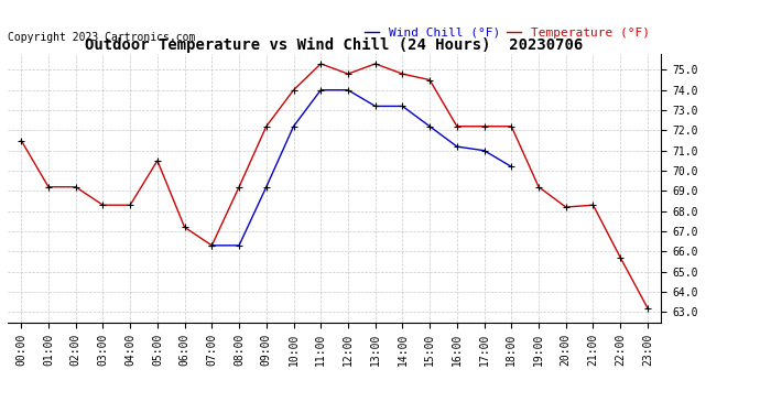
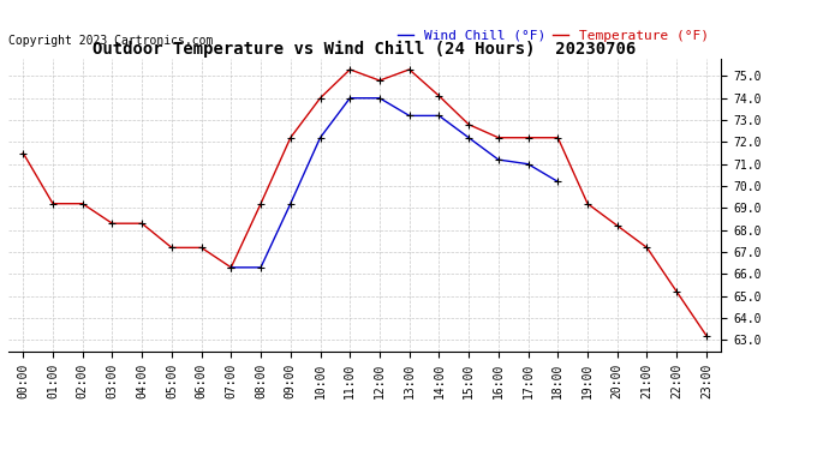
Temperature (°F)/05:00: 70.5 -> 67.2
Temperature (°F)/14:00: 74.8 -> 74.1
Temperature (°F)/15:00: 74.5 -> 72.8
Temperature (°F)/21:00: 68.3 -> 67.2
Temperature (°F)/22:00: 65.7 -> 65.2
